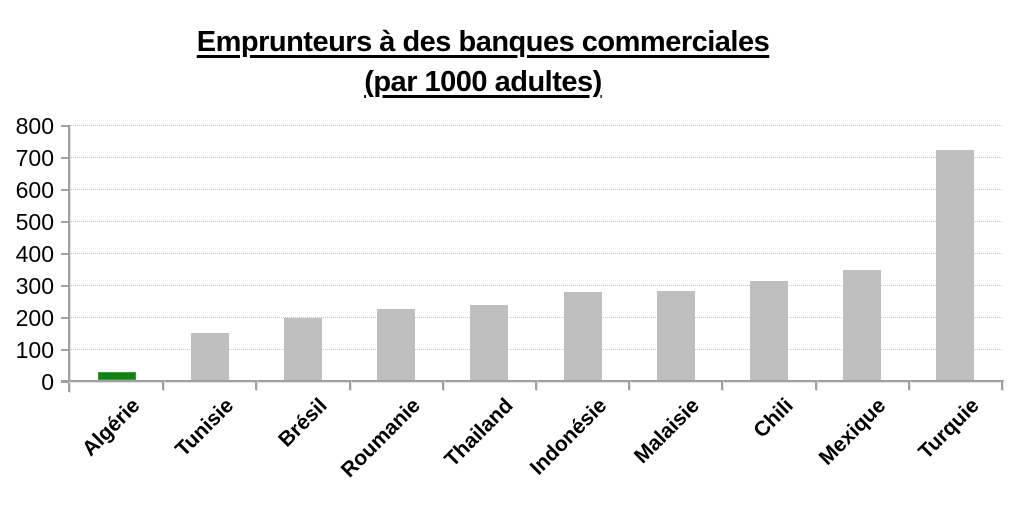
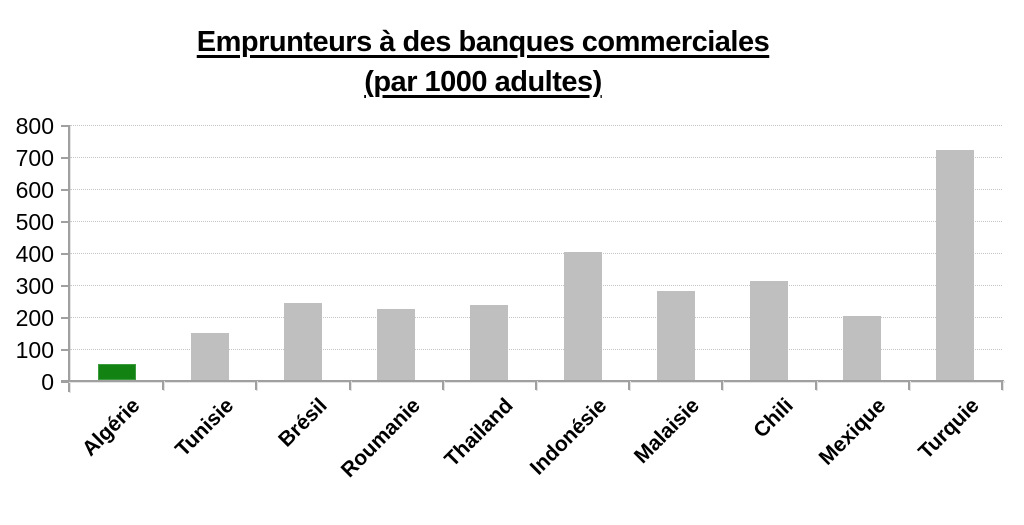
Algérie: 20 -> 50
Brésil: 200 -> 240
Indonésie: 280 -> 400
Mexique: 340 -> 200
